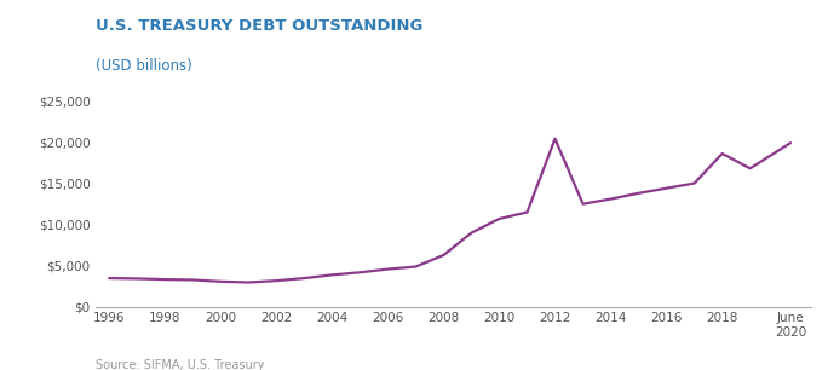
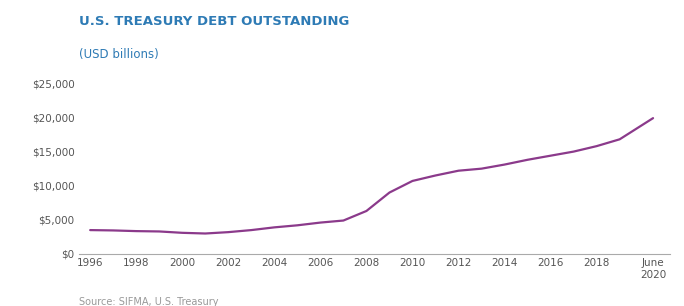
2012: $20,400 -> $12,200
2018: $18,600 -> $15,800
